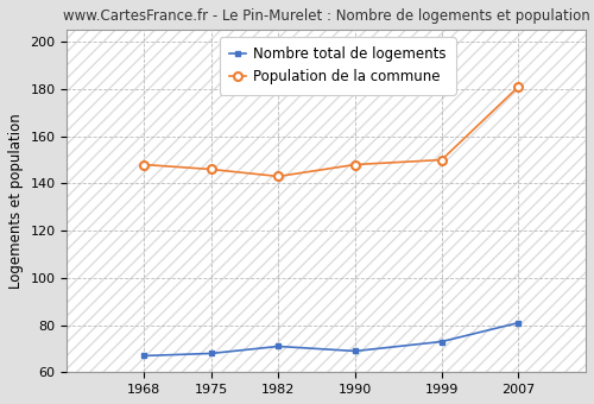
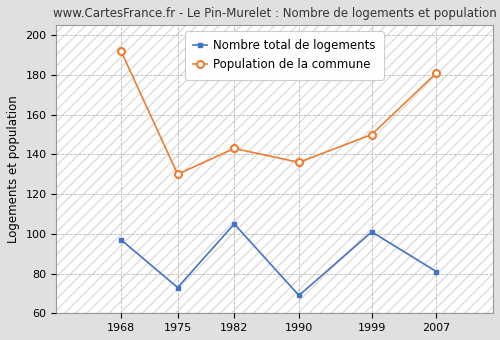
Nombre total de logements/1968: 67 -> 97
Population de la commune/1968: 148 -> 192
Nombre total de logements/1975: 68 -> 73
Population de la commune/1975: 146 -> 130
Nombre total de logements/1982: 71 -> 105
Population de la commune/1990: 148 -> 136
Nombre total de logements/1999: 73 -> 101
